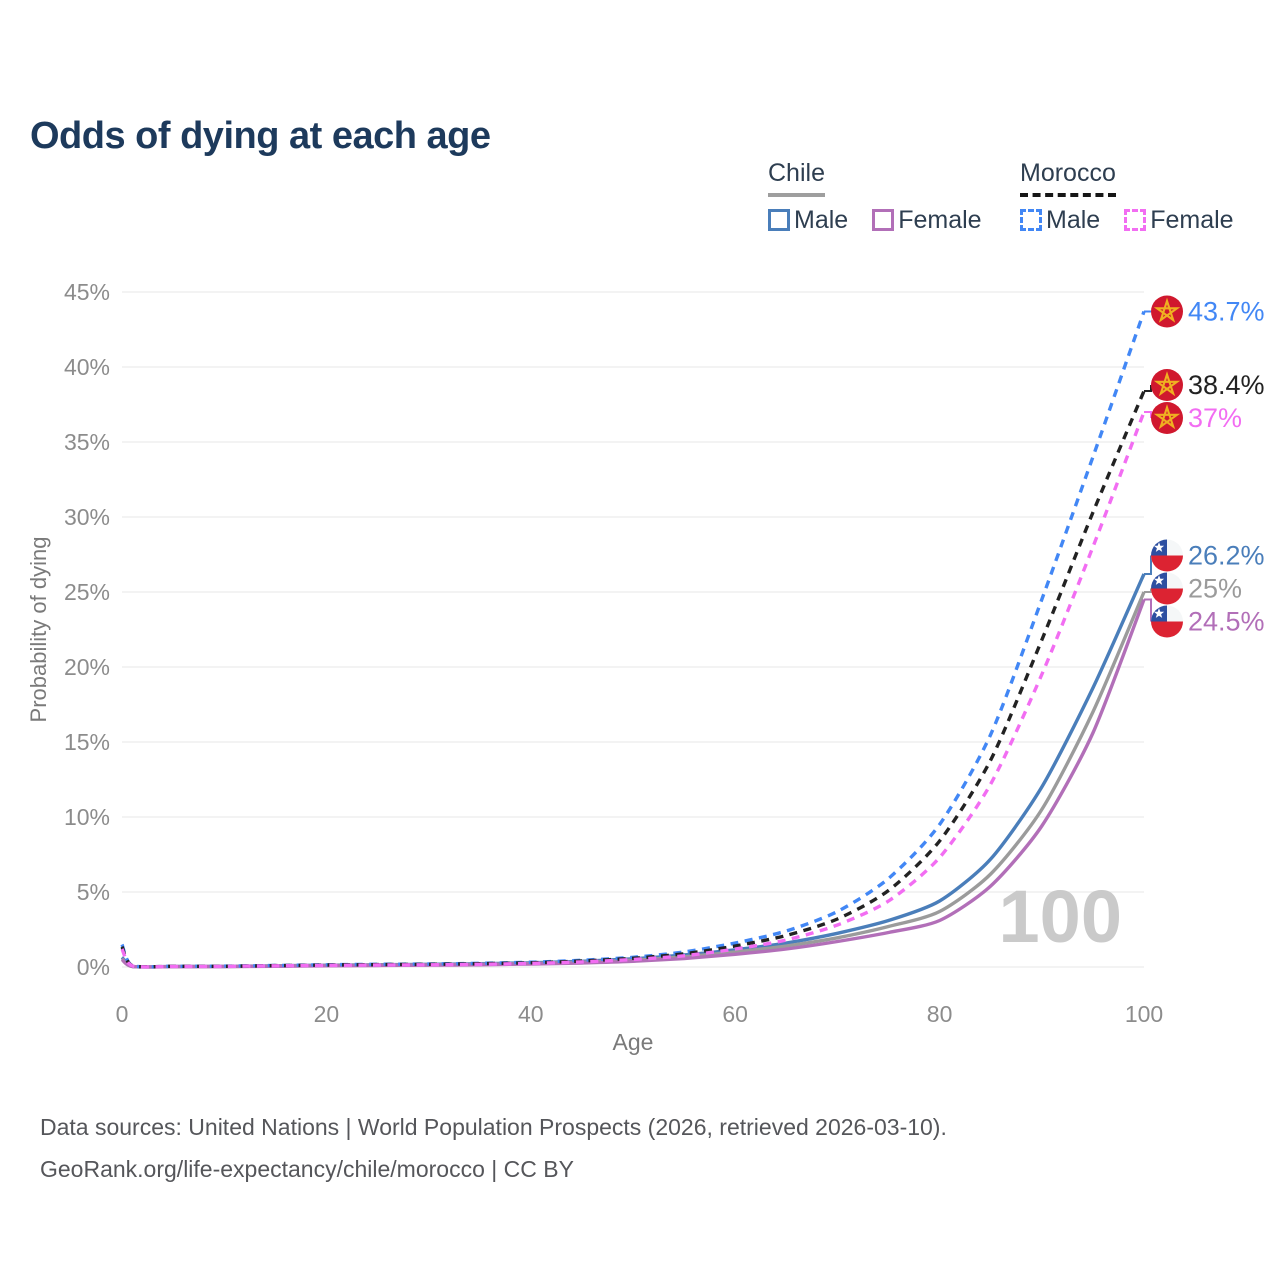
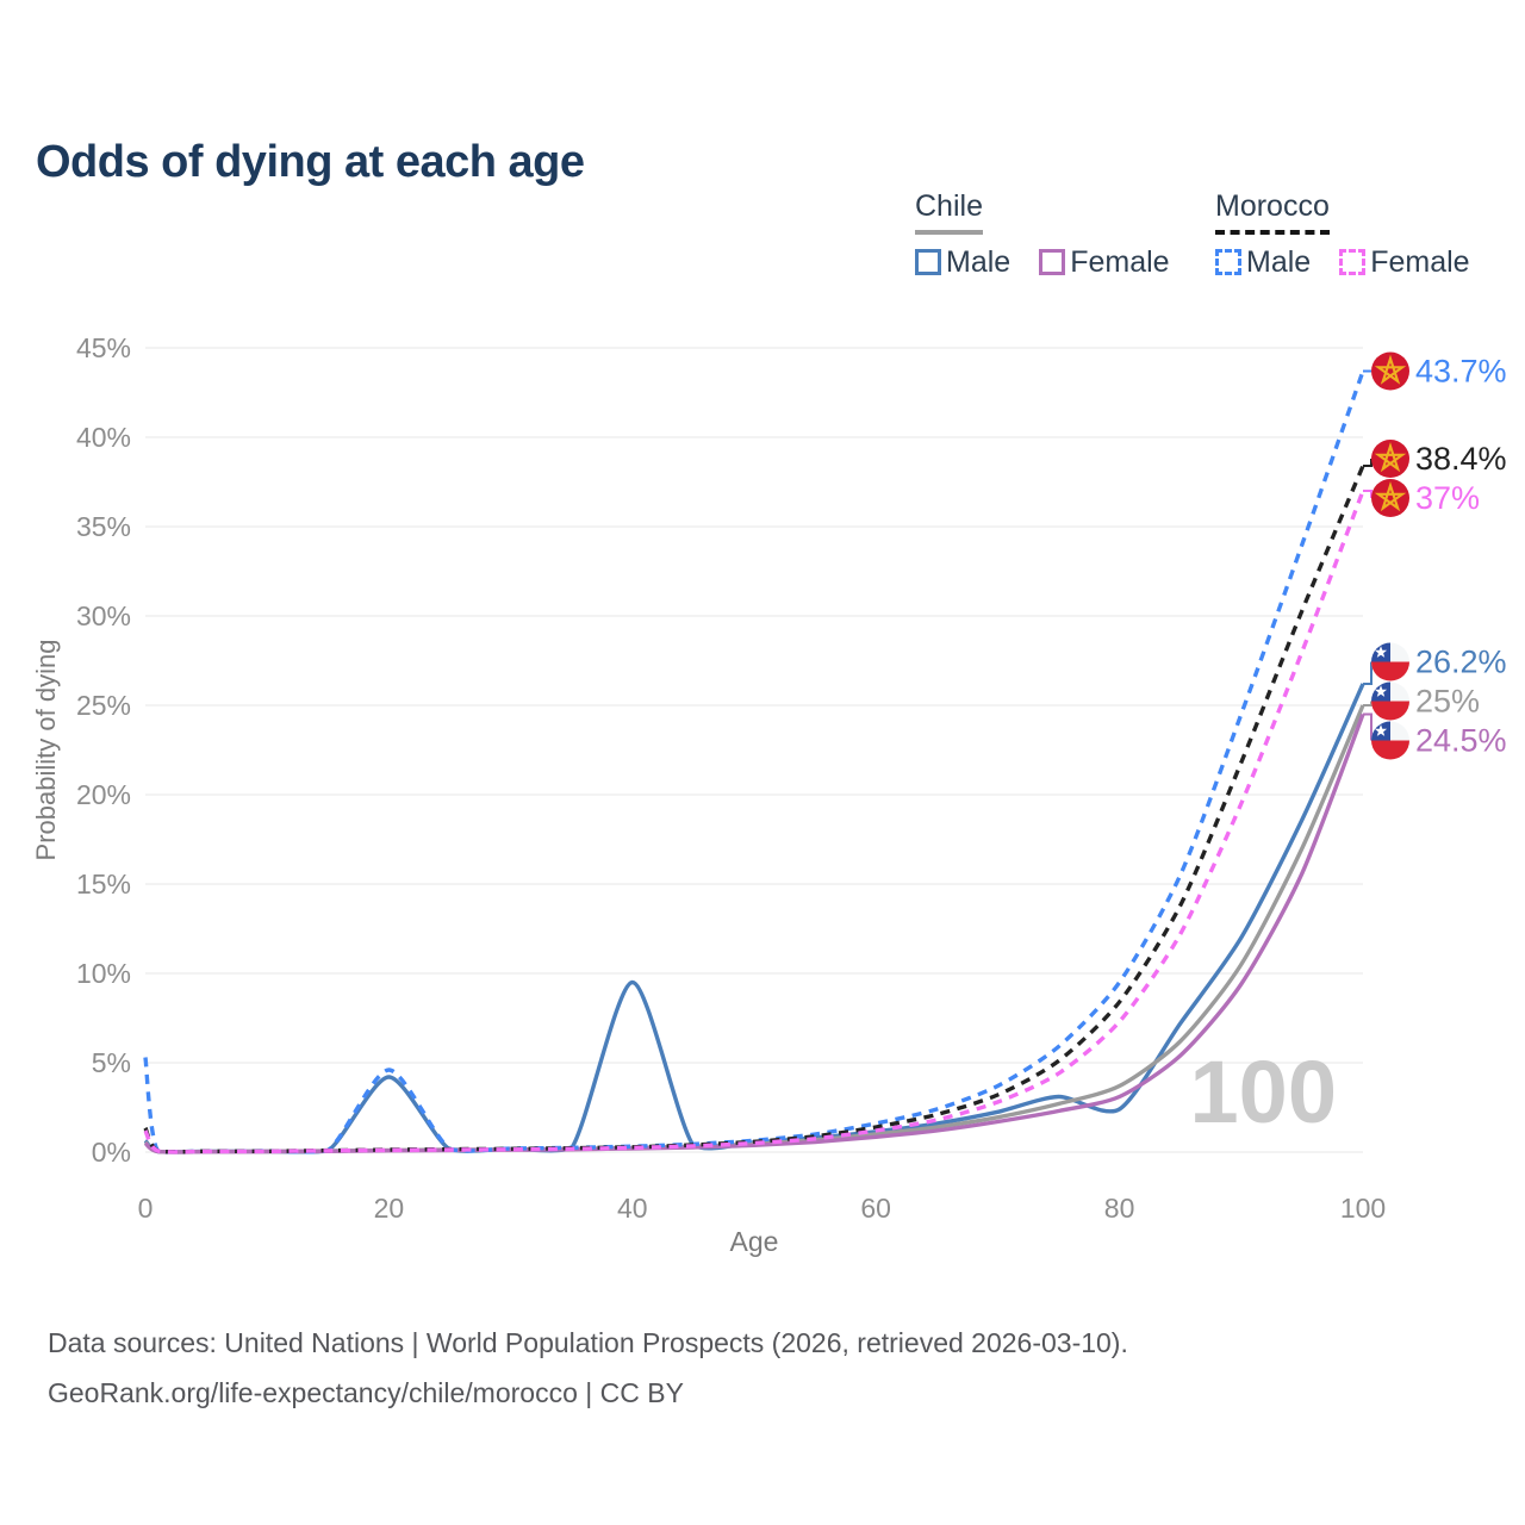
Morocco Male/0: 1.5% -> 5.3%
Chile Male/20: 0.1% -> 4.2%
Morocco Male/20: 0.1% -> 4.6%
Chile Male/40: 0.3% -> 9.5%
Chile Male/80: 4.4% -> 2.4%
